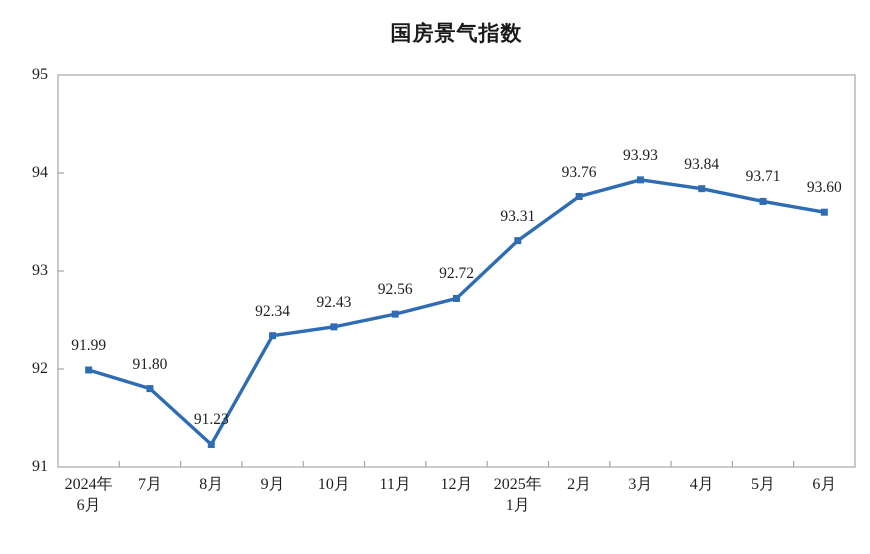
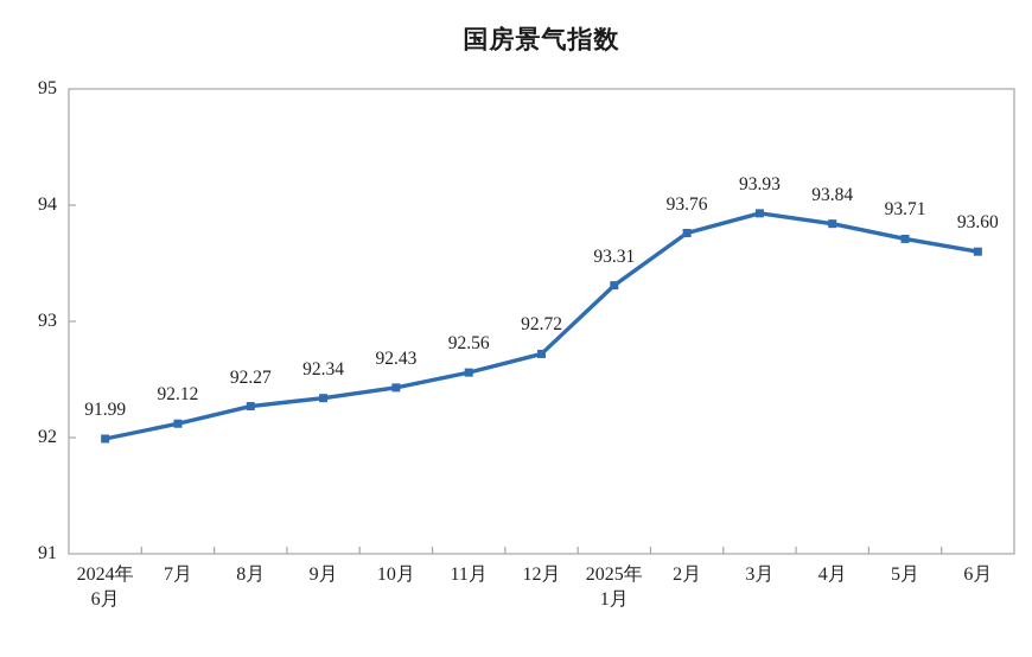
7月: 91.80 -> 92.12
8月: 91.23 -> 92.27
